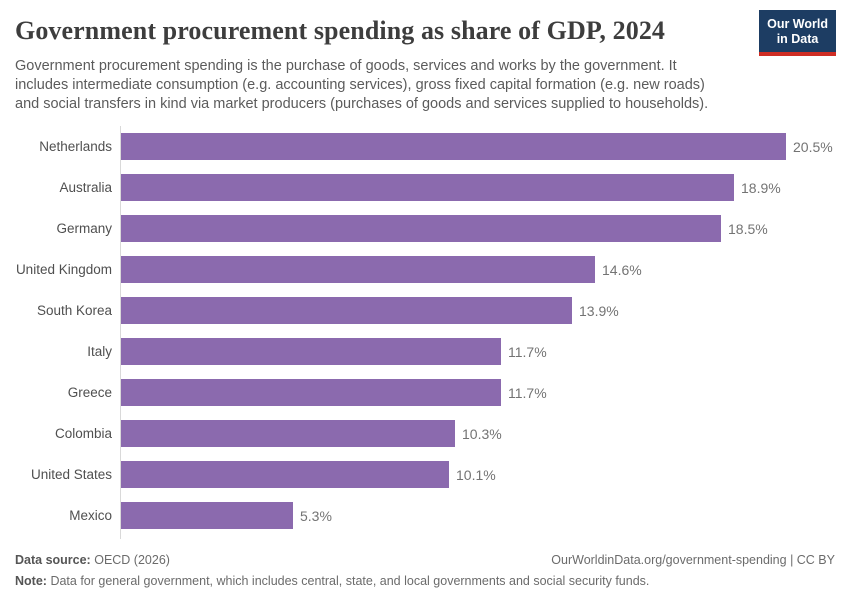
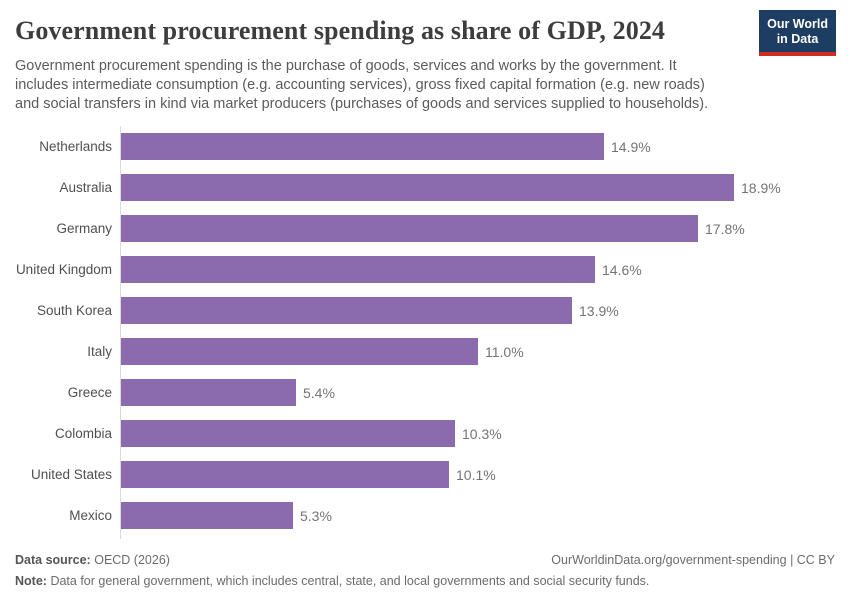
Netherlands: 20.5% -> 14.9%
Germany: 18.5% -> 17.8%
Italy: 11.7% -> 11.0%
Greece: 11.7% -> 5.4%
